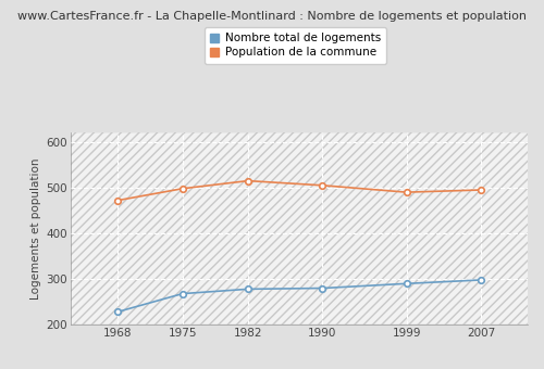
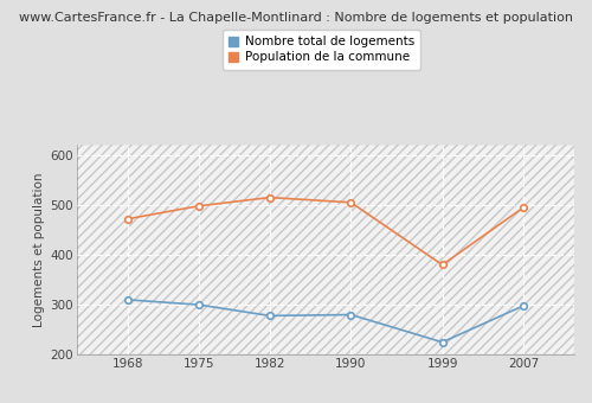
Nombre total de logements/1968: 228 -> 310
Nombre total de logements/1975: 268 -> 300
Nombre total de logements/1999: 290 -> 225
Population de la commune/1999: 490 -> 380
